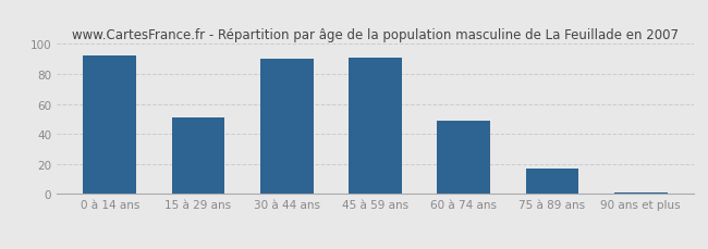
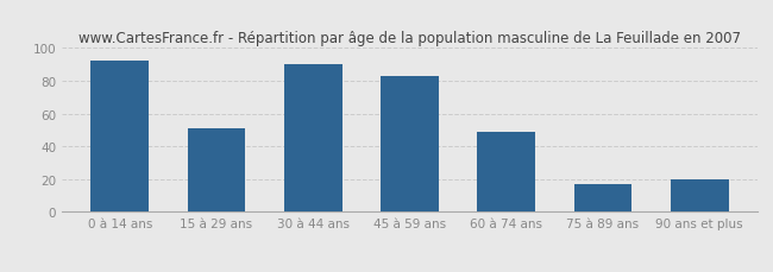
45 à 59 ans: 91 -> 83
90 ans et plus: 1 -> 20
